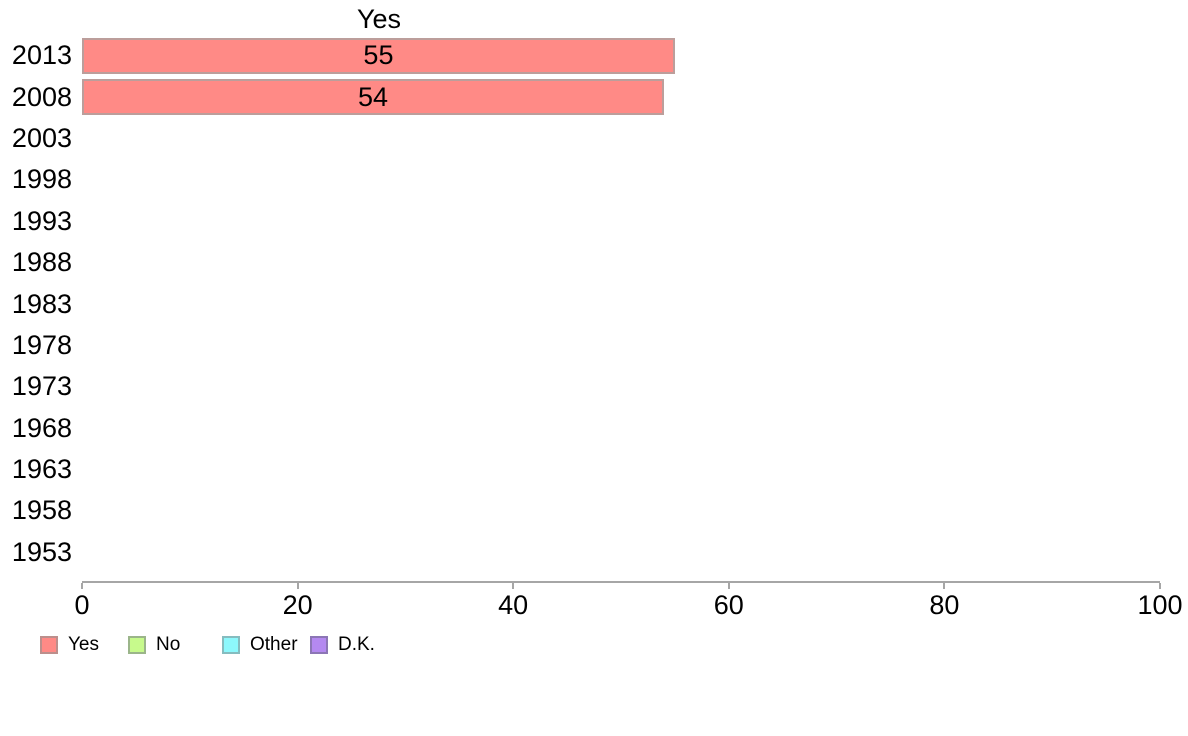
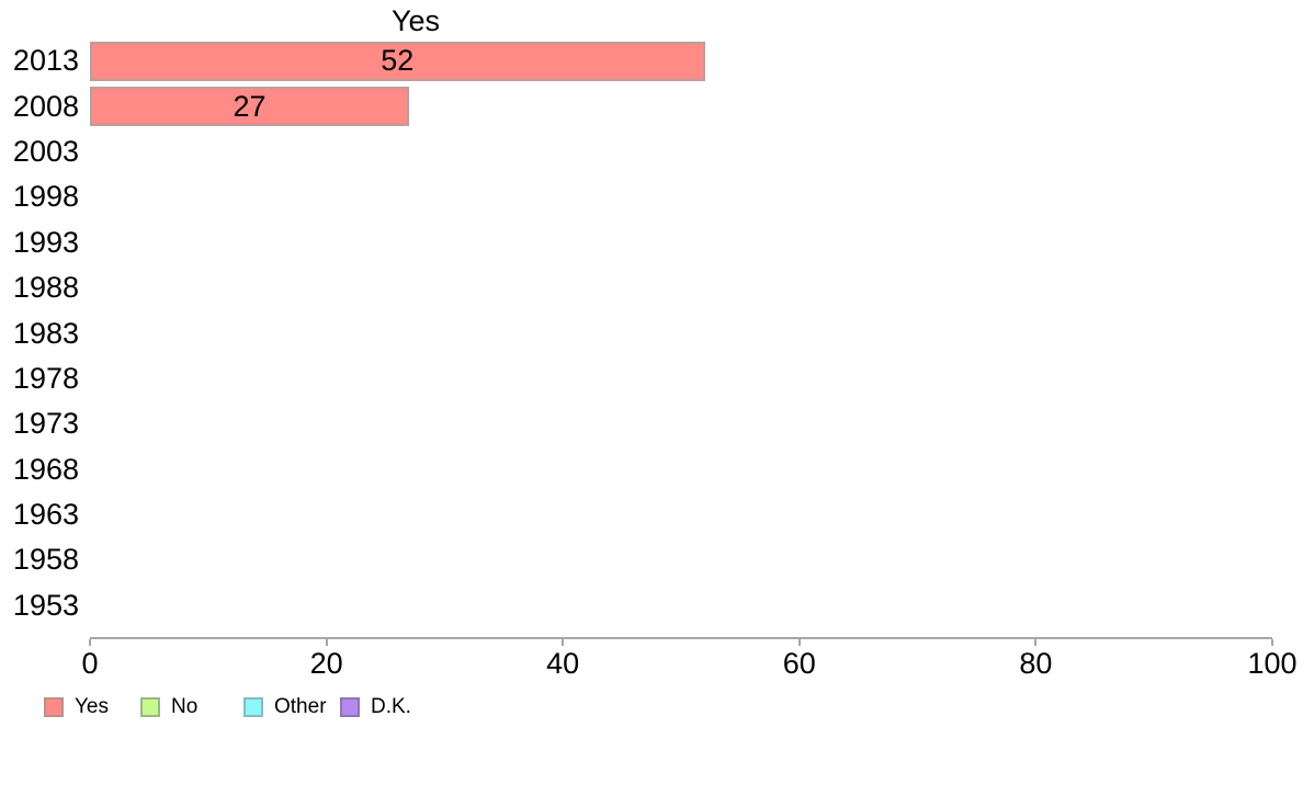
2013: 55 -> 52
2008: 54 -> 27
